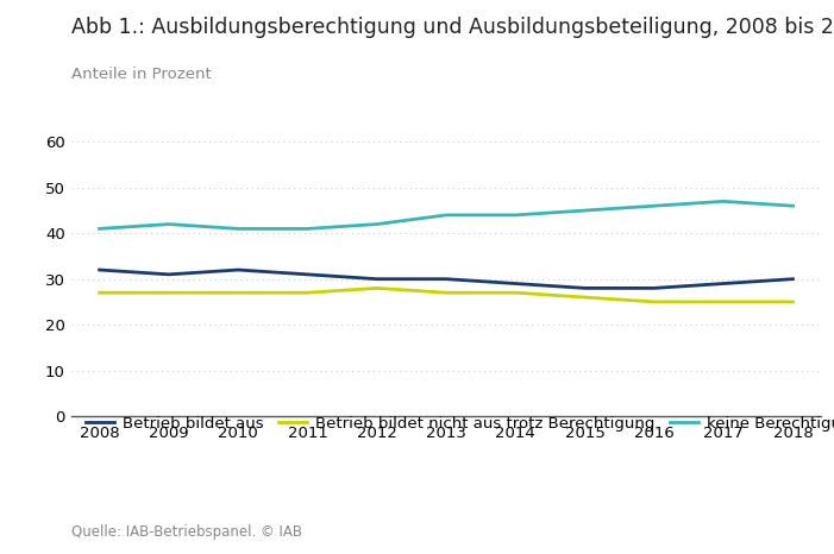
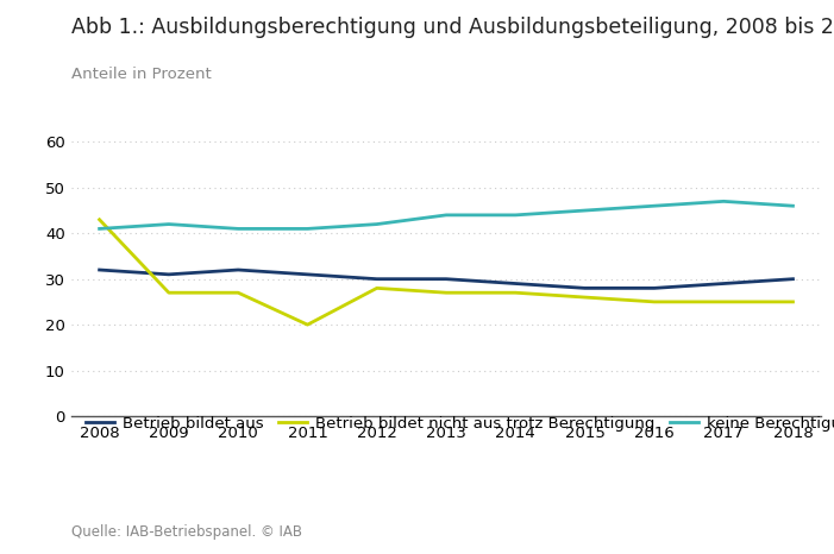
Betrieb bildet nicht aus trotz Berechtigung/2008: 27 -> 43
Betrieb bildet nicht aus trotz Berechtigung/2011: 27 -> 20
